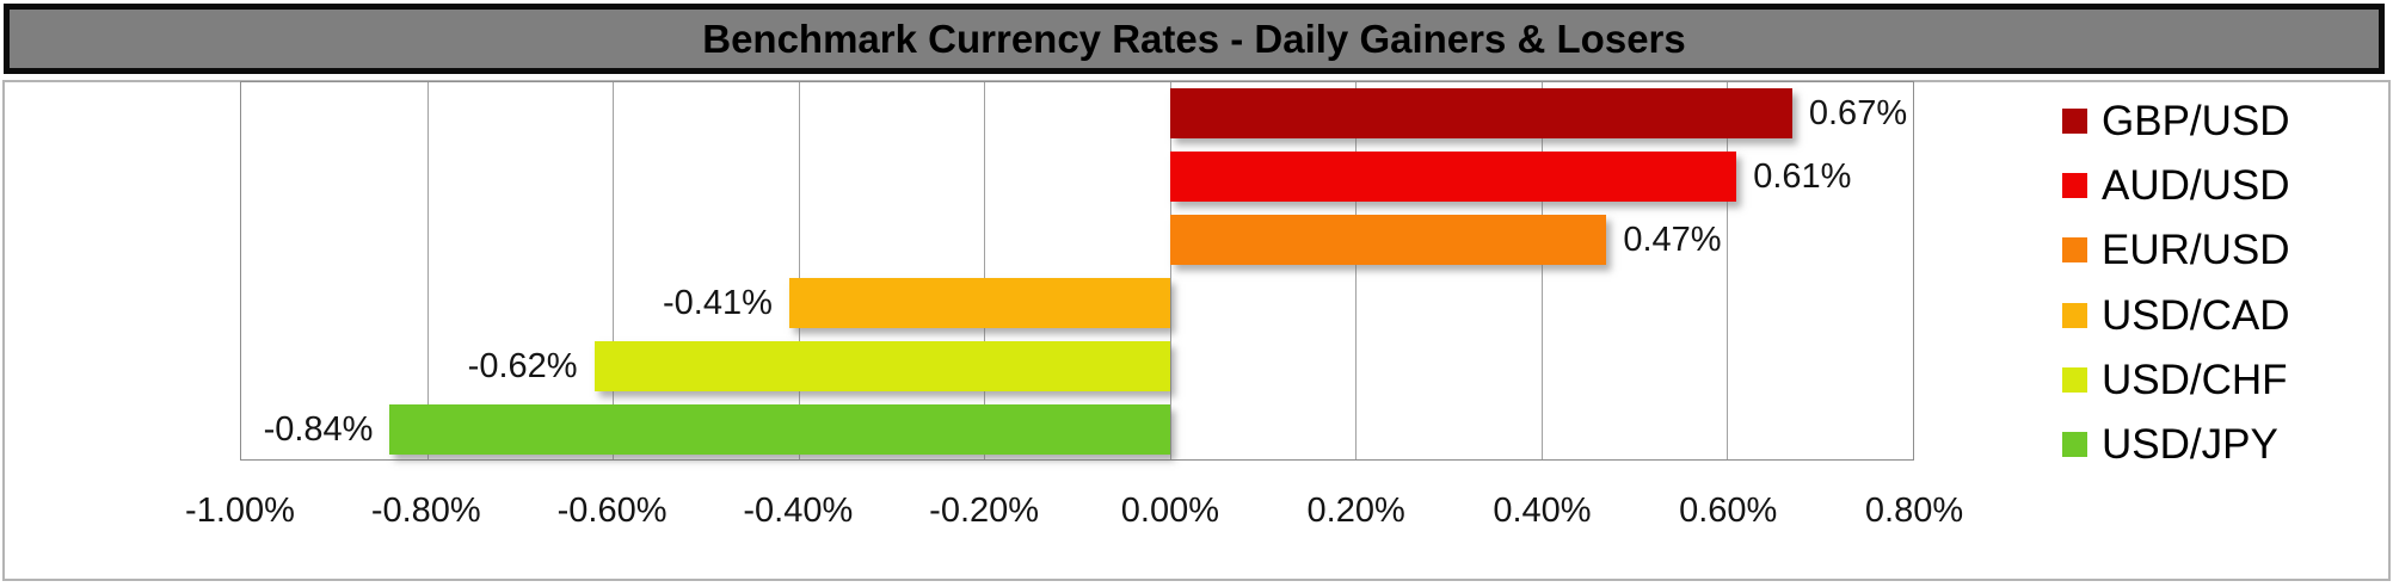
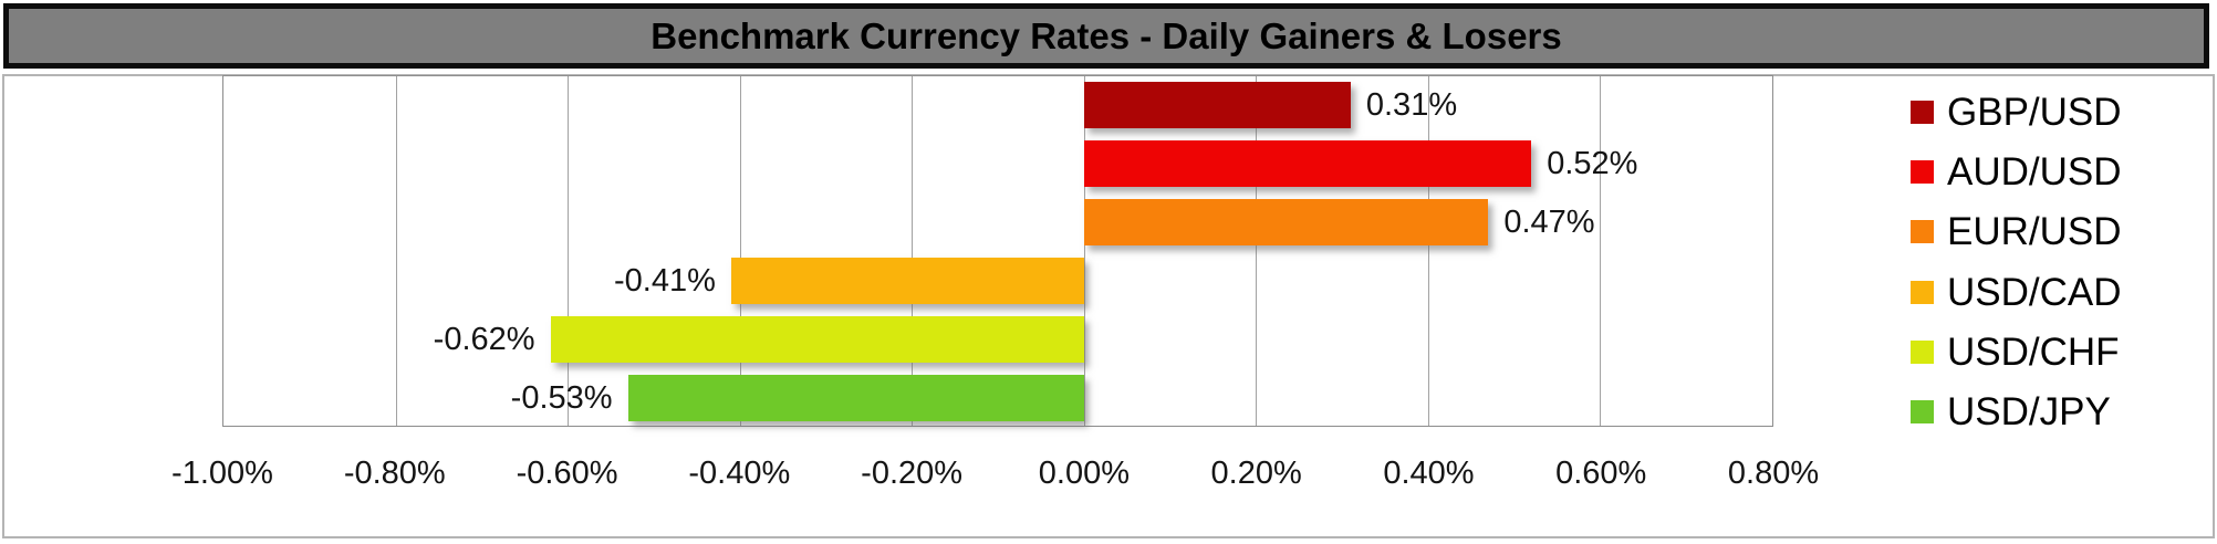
GBP/USD: 0.67% -> 0.31%
AUD/USD: 0.61% -> 0.52%
USD/JPY: -0.84% -> -0.53%
